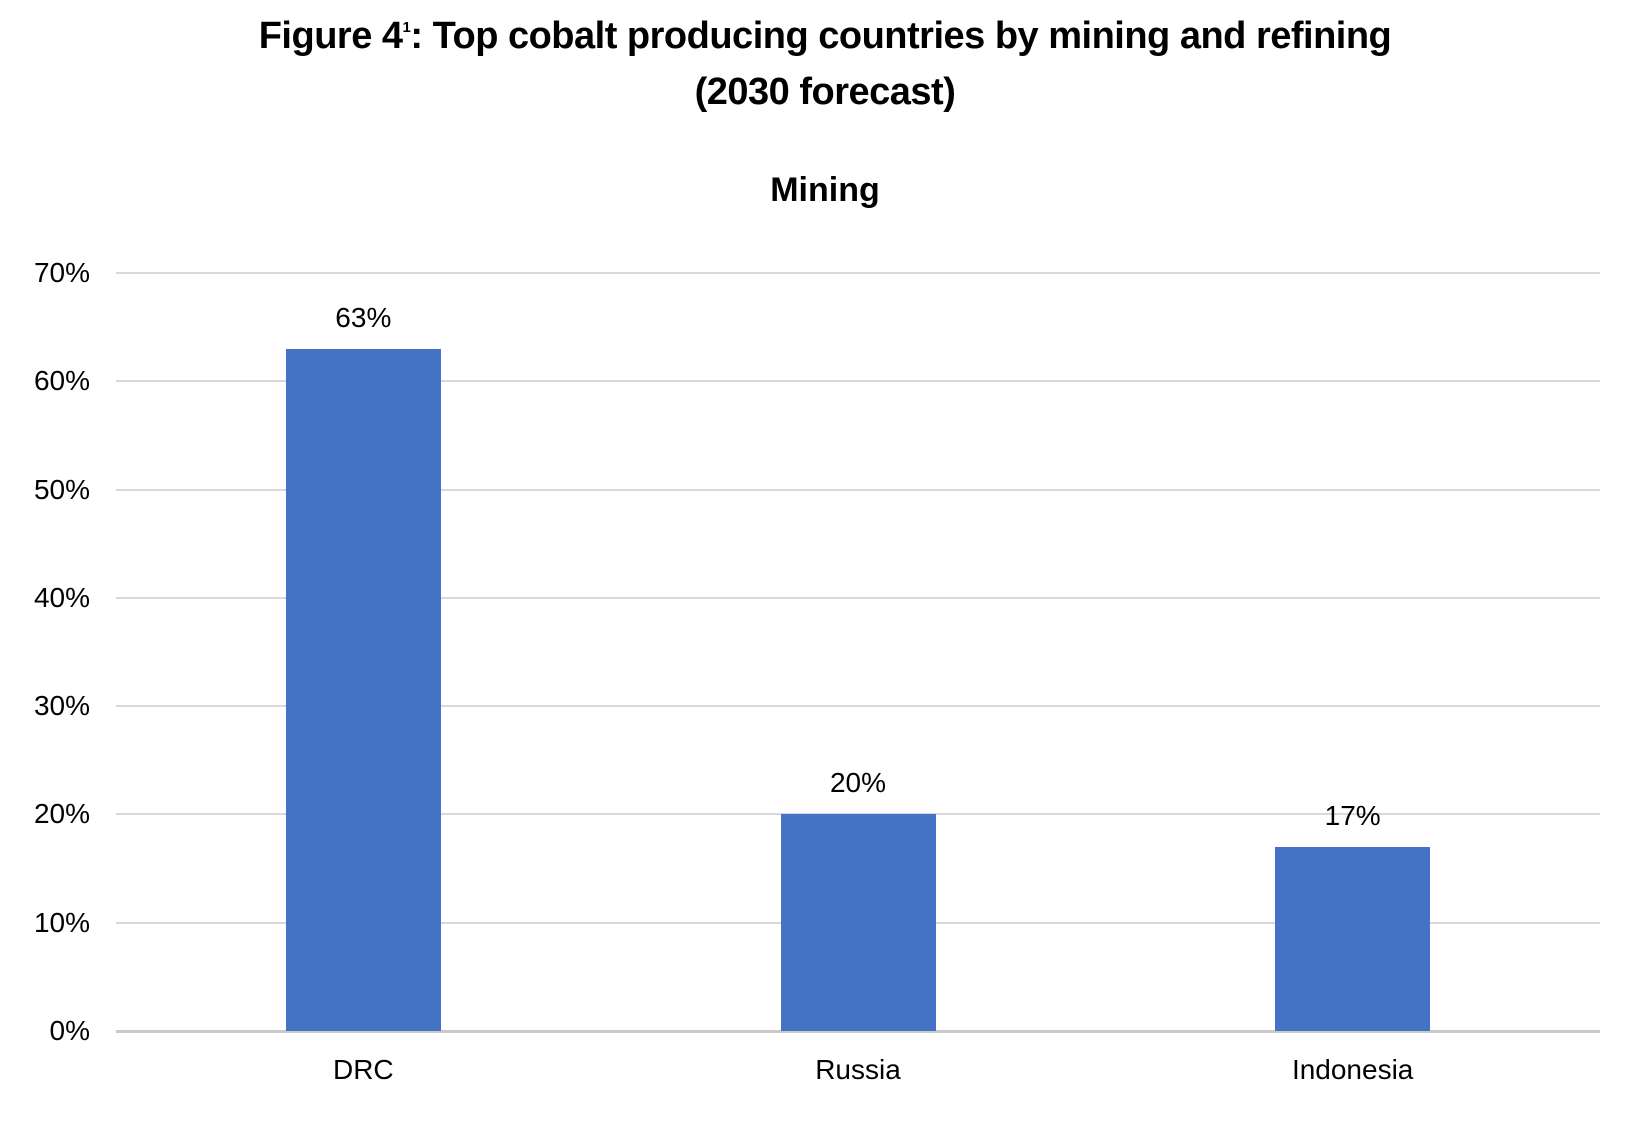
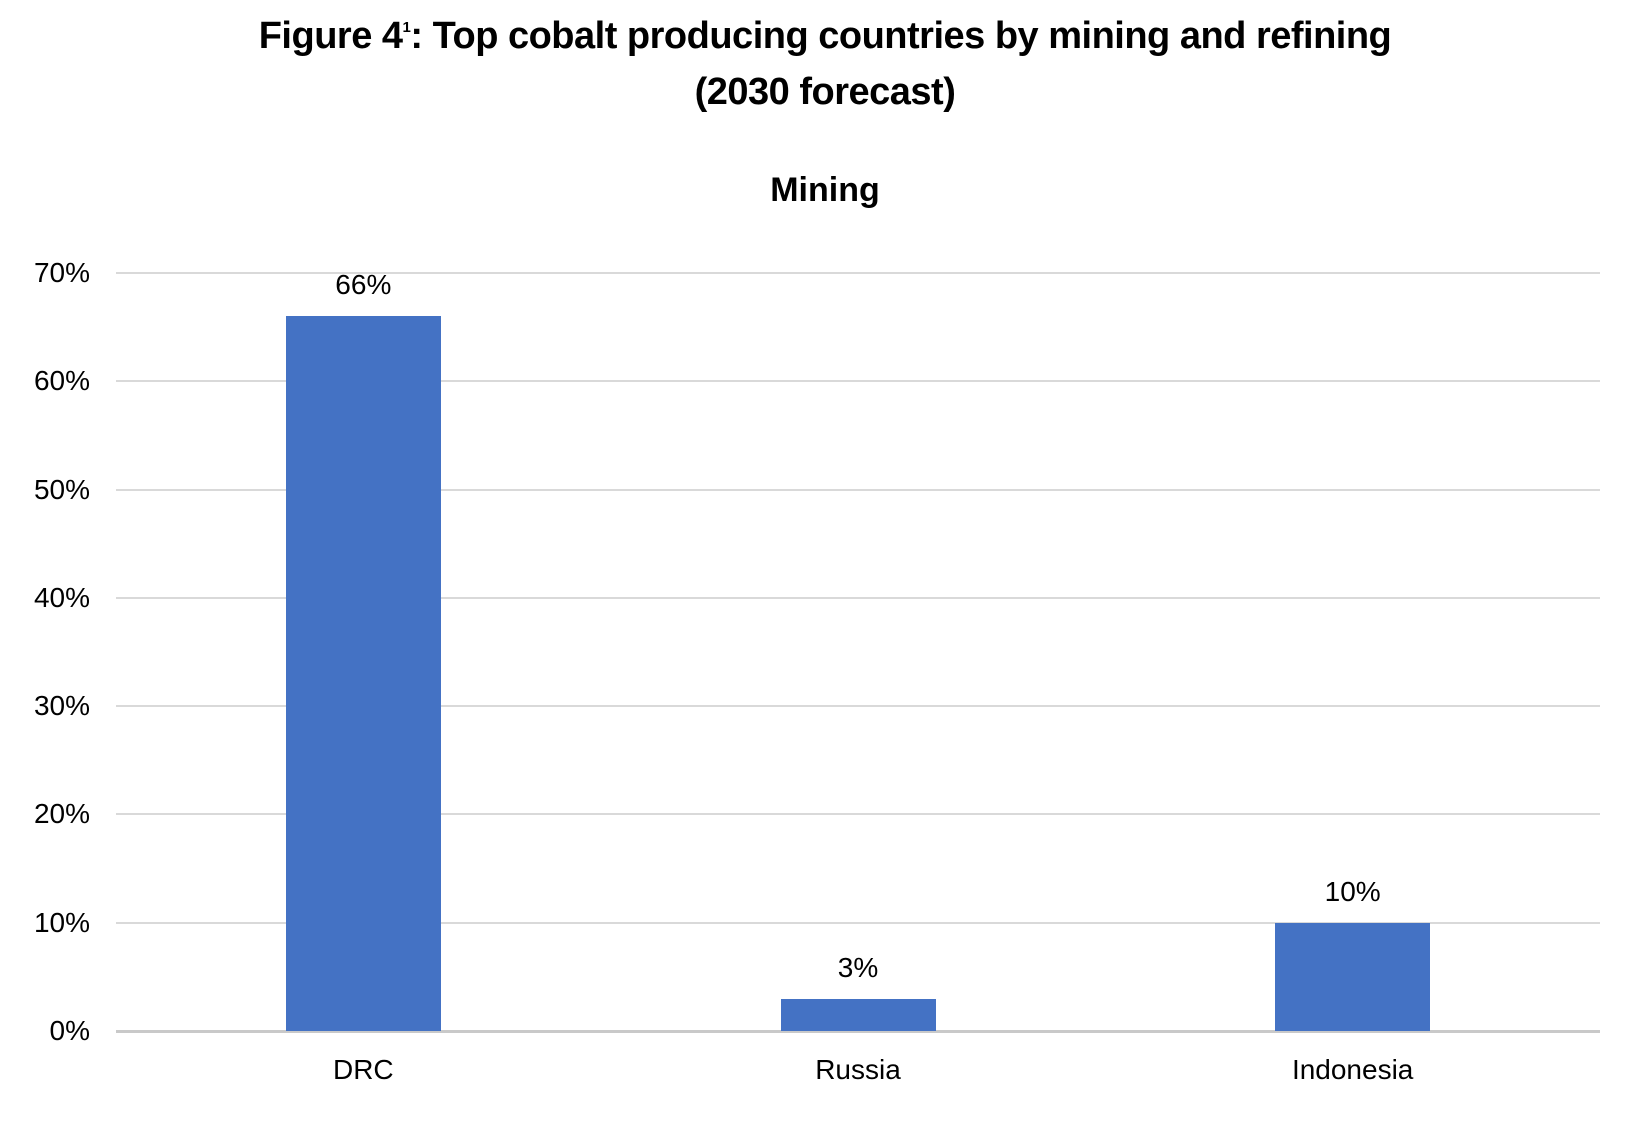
DRC: 63% -> 66%
Russia: 20% -> 3%
Indonesia: 17% -> 10%
